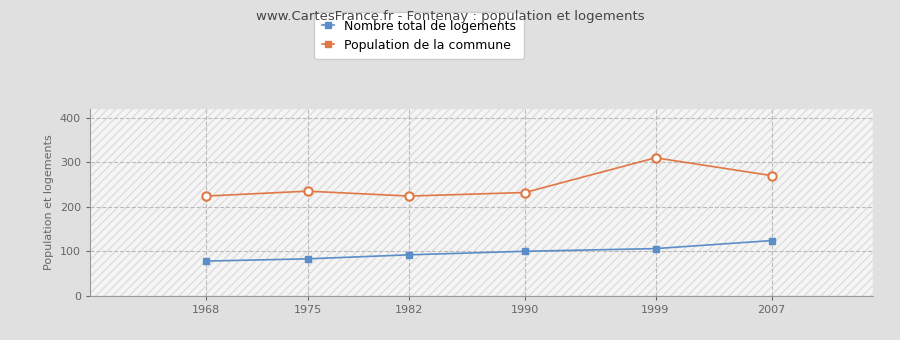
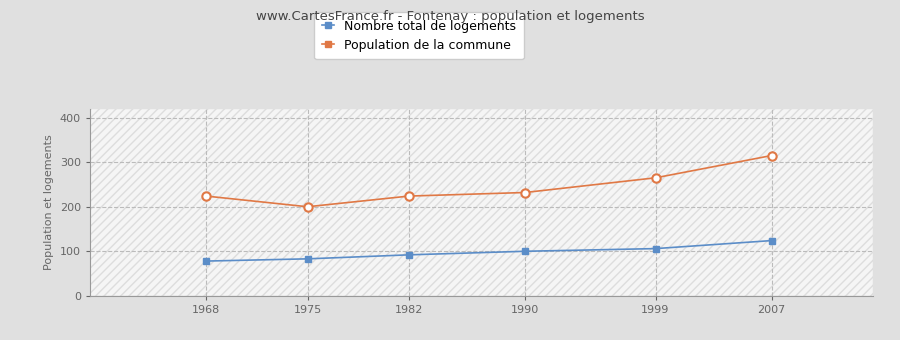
Population de la commune/1975: 235 -> 200
Population de la commune/1999: 310 -> 265
Population de la commune/2007: 270 -> 315
